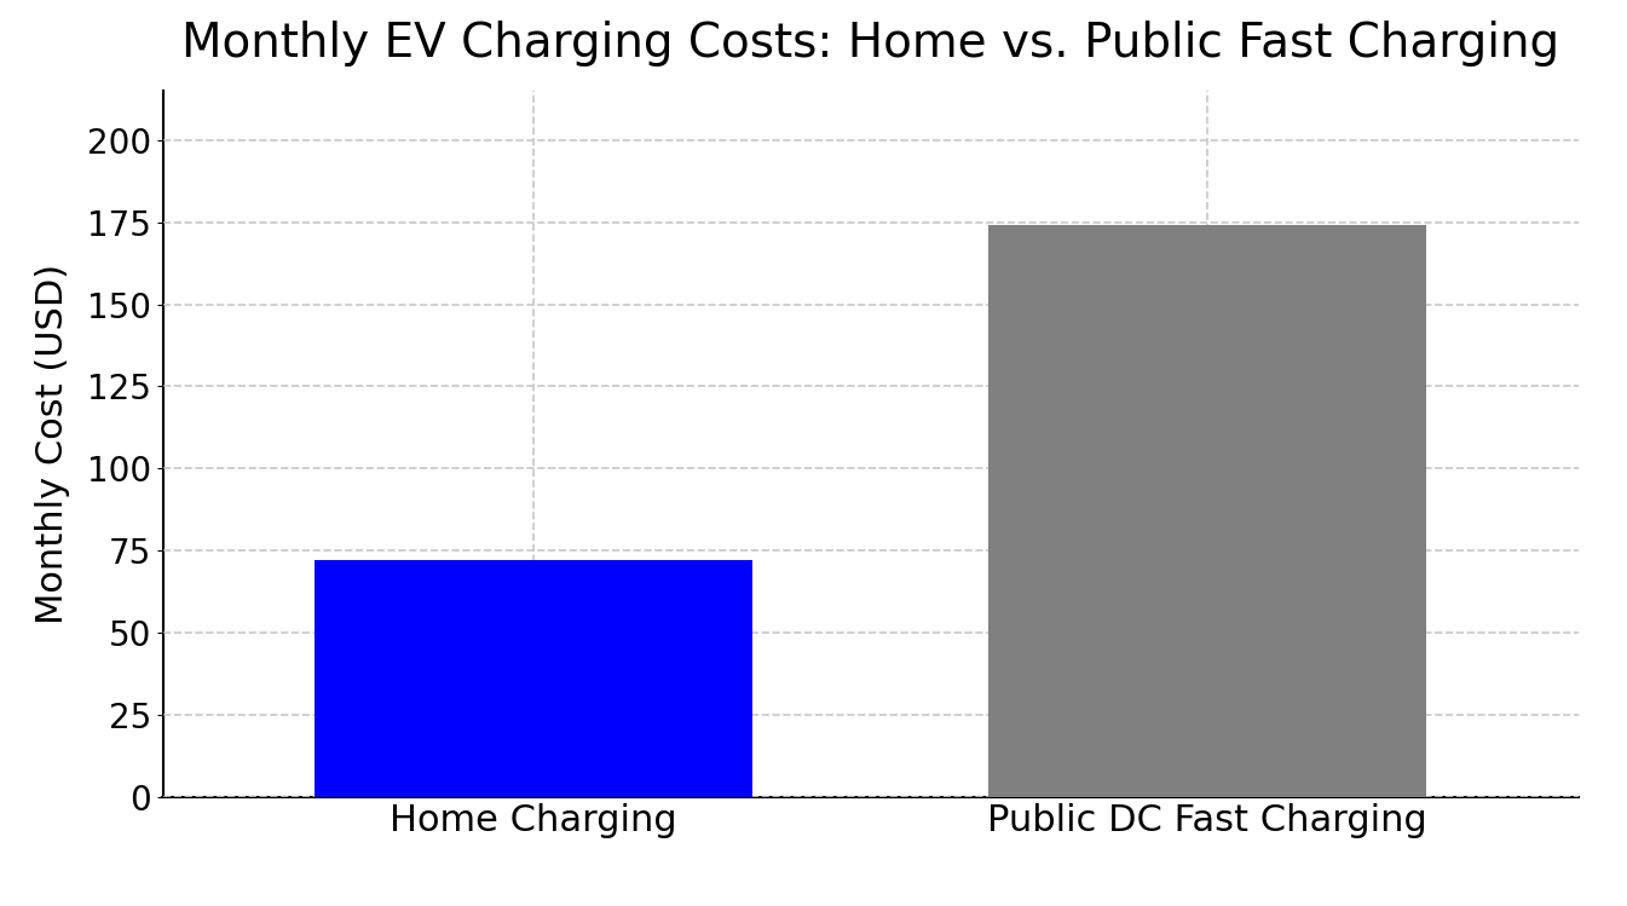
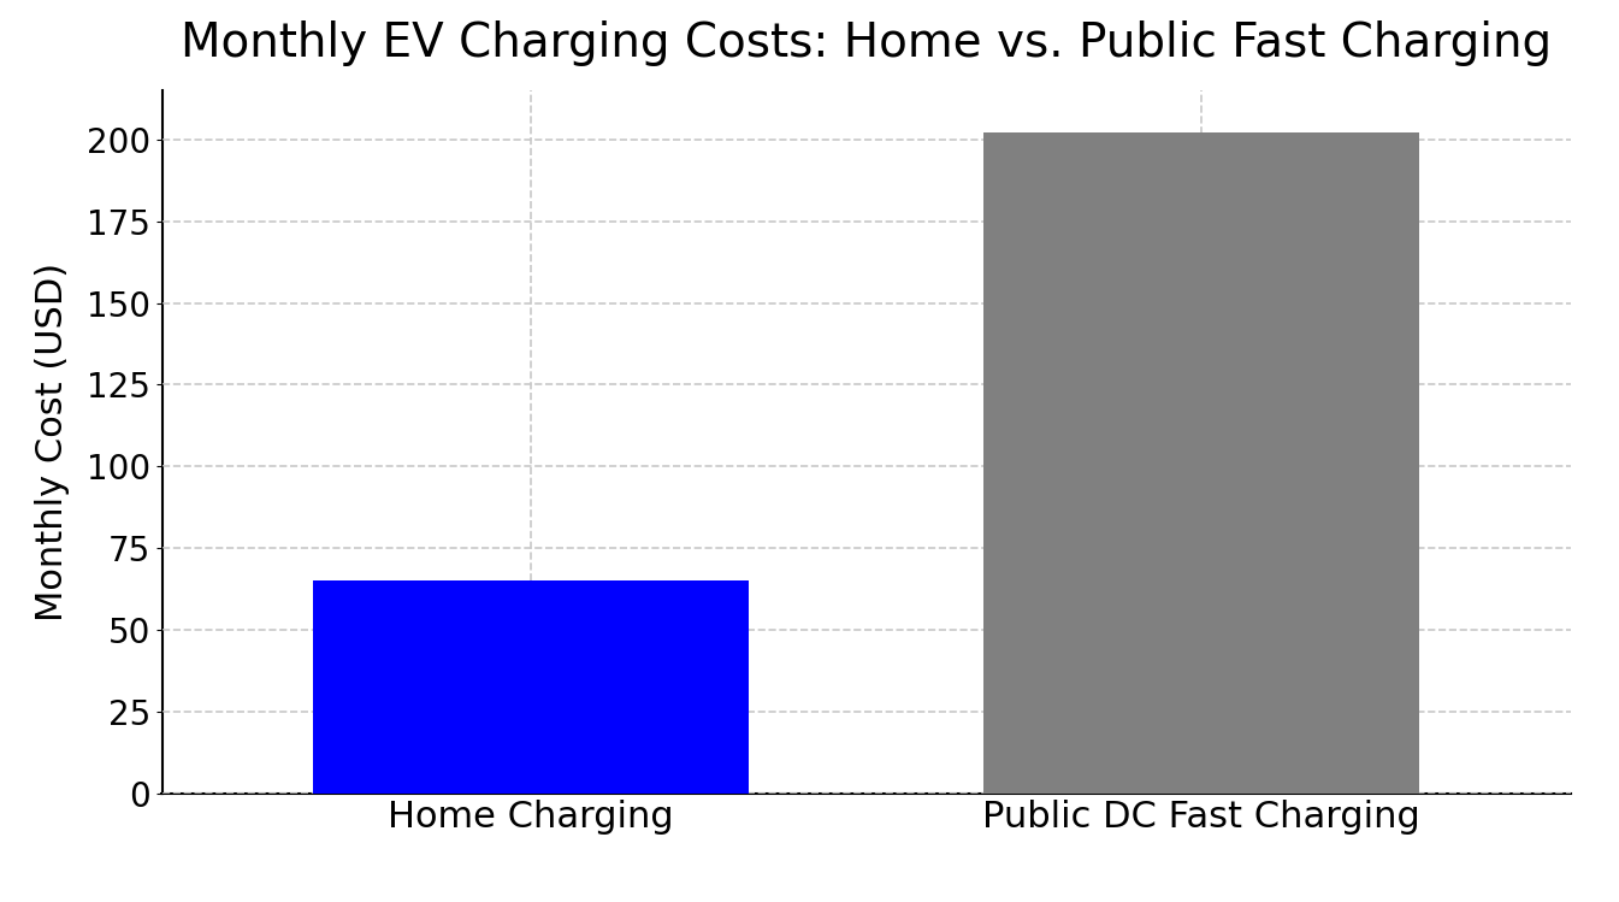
Home Charging: 72 -> 65
Public DC Fast Charging: 174 -> 202
